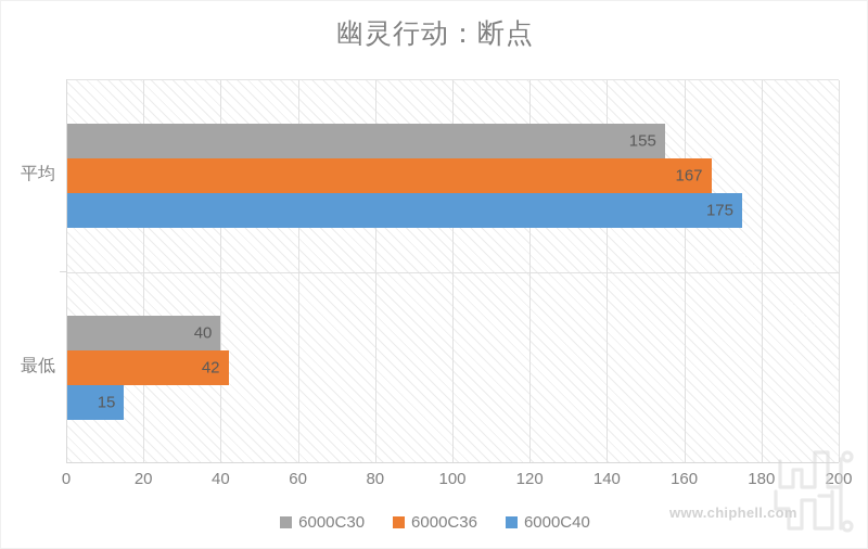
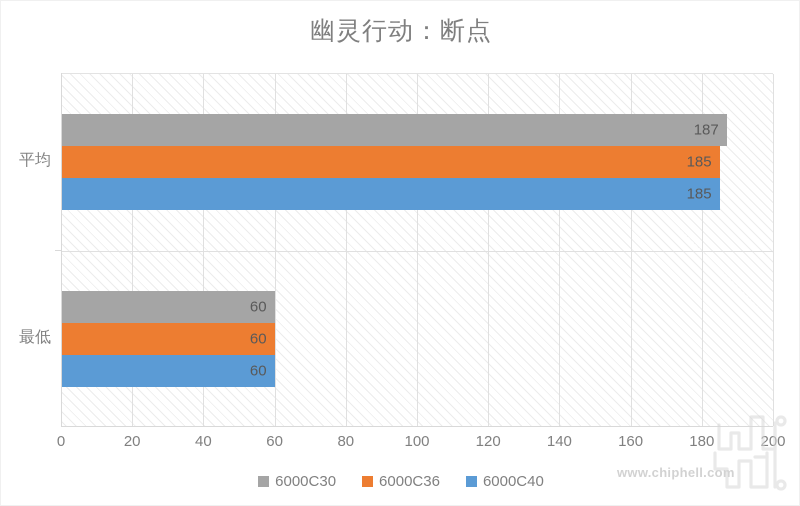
6000C30/平均: 155 -> 187
6000C36/平均: 167 -> 185
6000C40/平均: 175 -> 185
6000C30/最低: 40 -> 60
6000C36/最低: 42 -> 60
6000C40/最低: 15 -> 60
